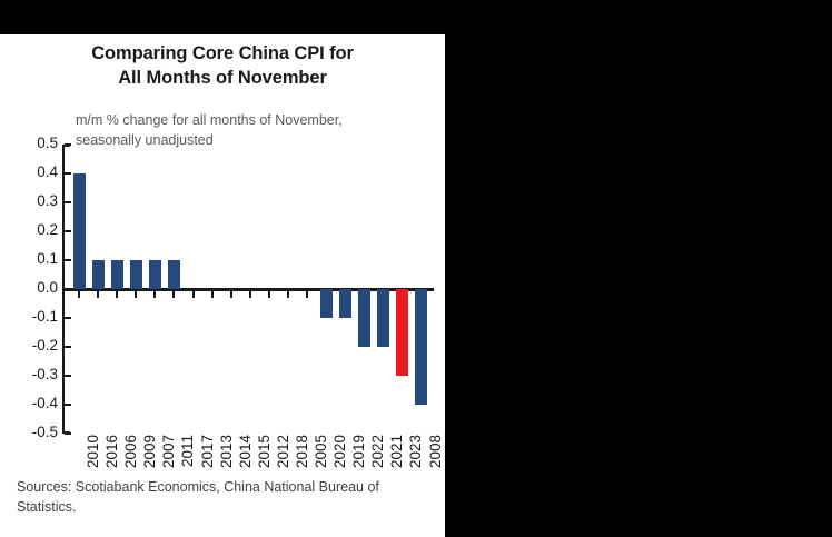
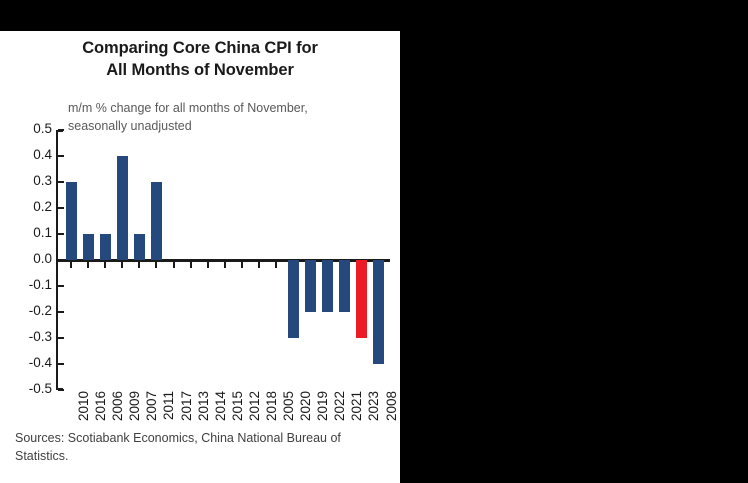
2010: 0.4 -> 0.3
2009: 0.1 -> 0.4
2011: 0.1 -> 0.3
2020: -0.1 -> -0.3
2019: -0.1 -> -0.2
